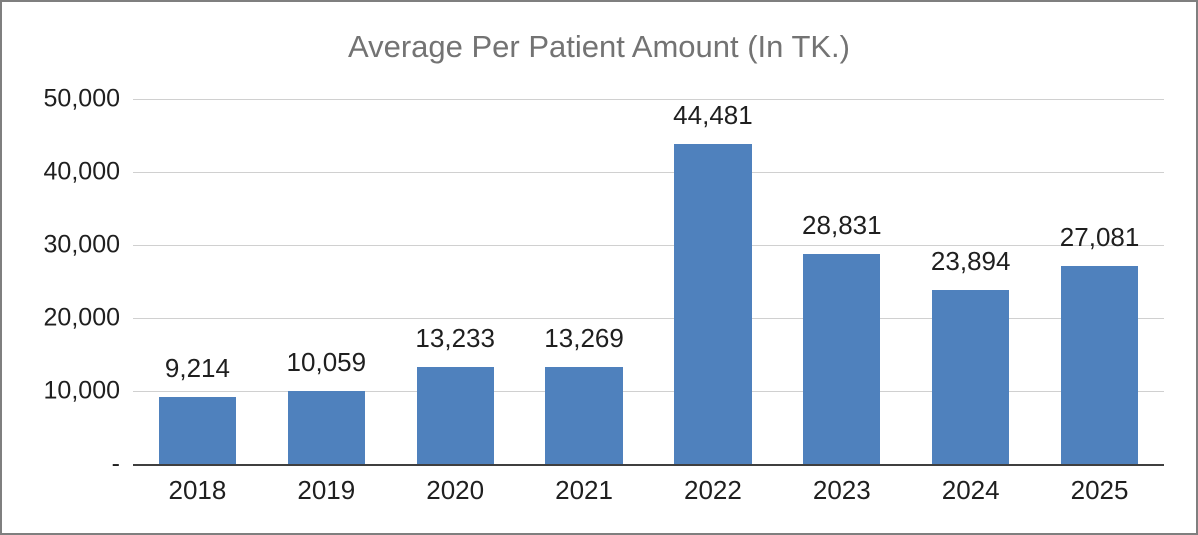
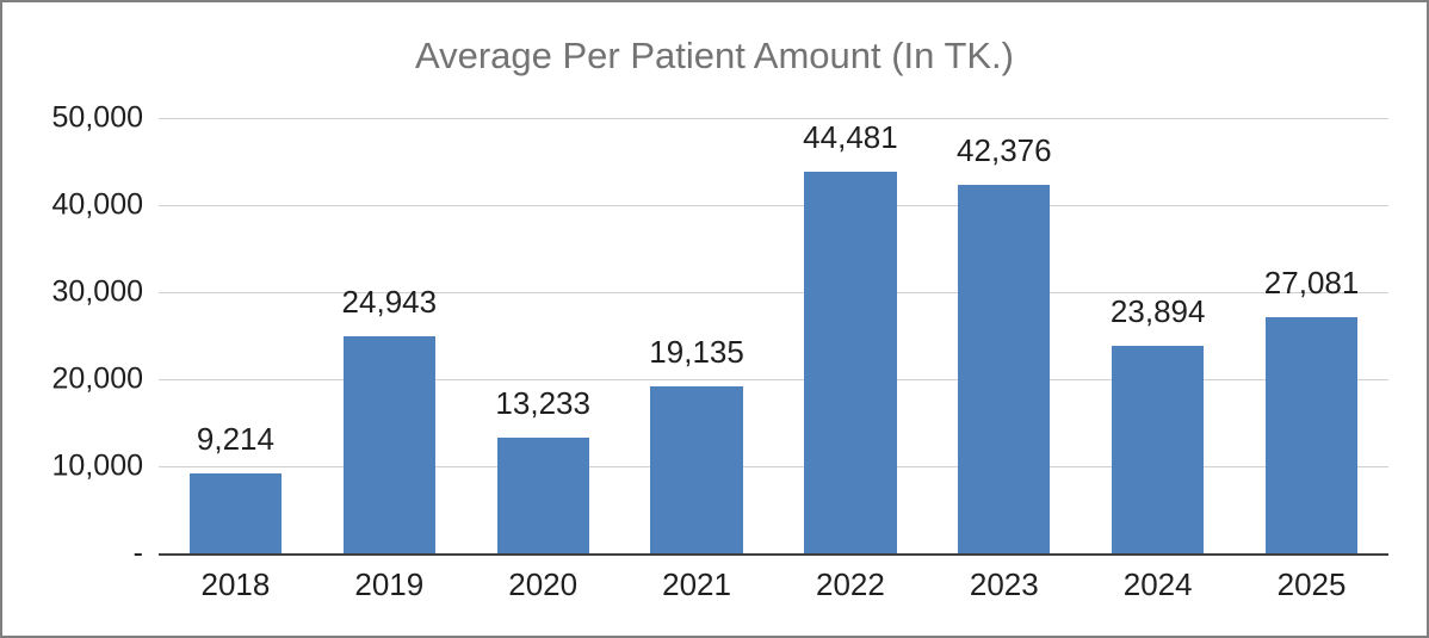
2019: 10,059 -> 24,943
2021: 13,269 -> 19,135
2023: 28,831 -> 42,376
